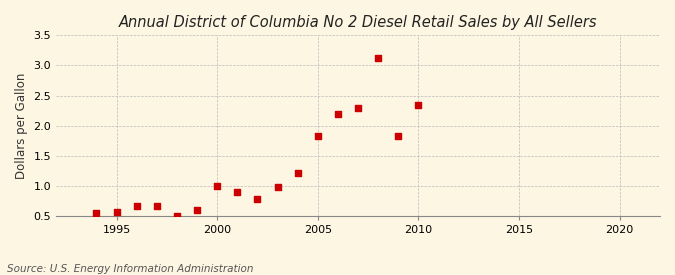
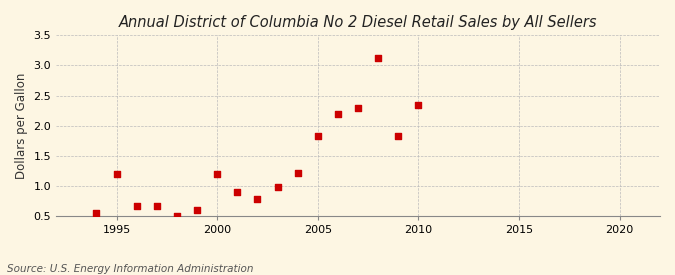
1995: 0.57 -> 1.20
2000: 1.00 -> 1.20
